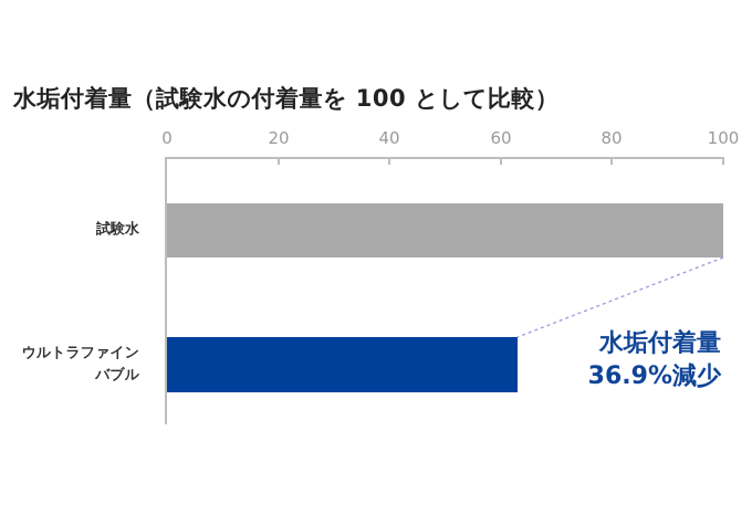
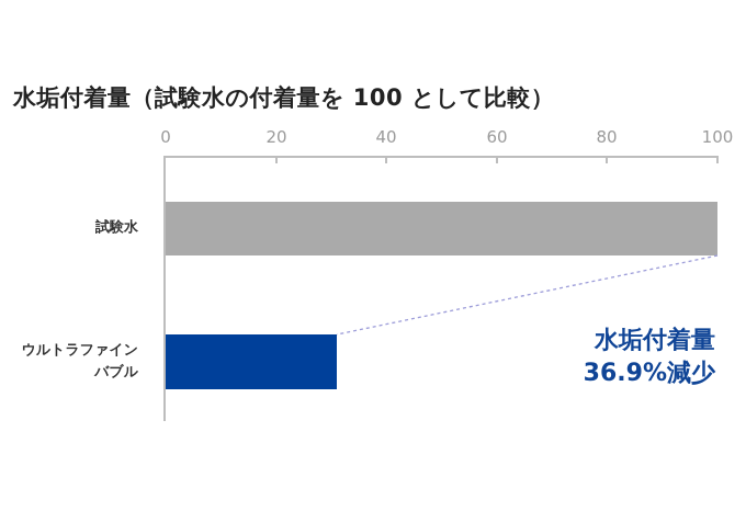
ウルトラファインバブル: 63 -> 31
